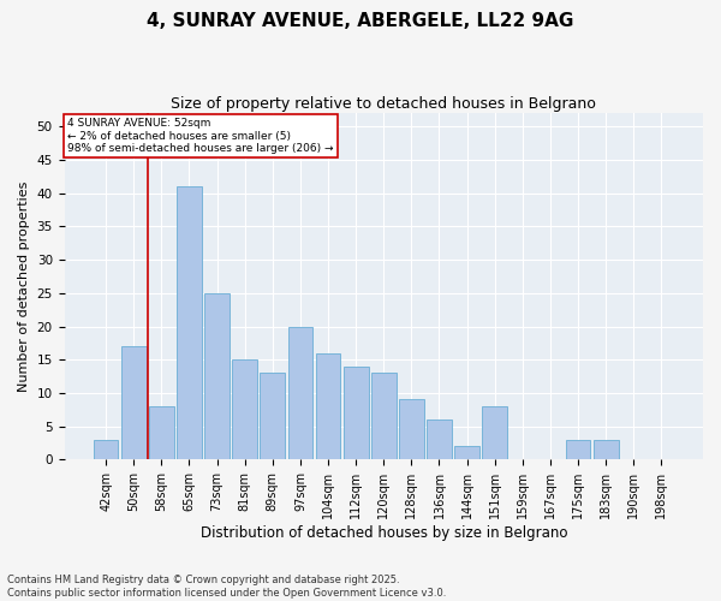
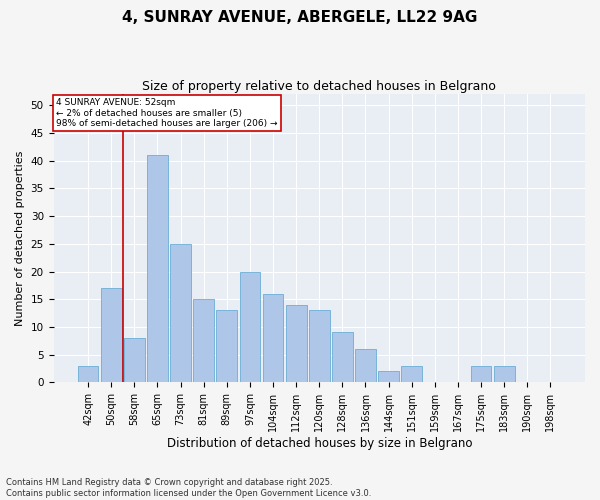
151sqm: 8 -> 3
